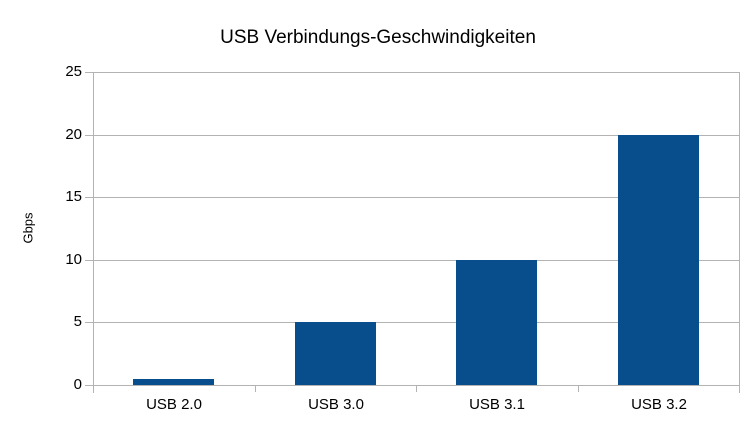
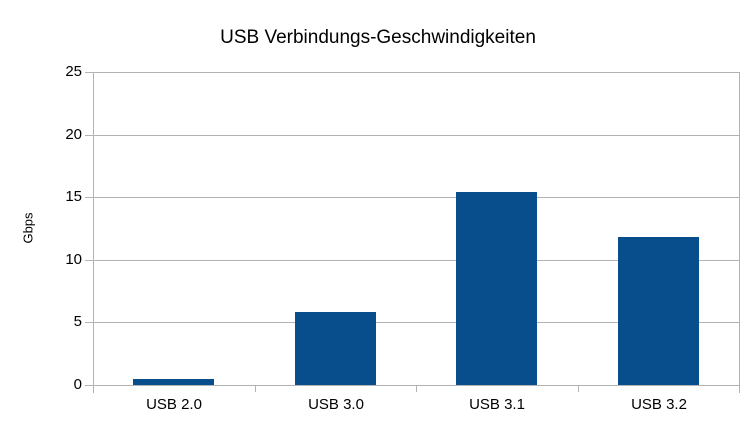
USB 3.0: 5.0 -> 5.8
USB 3.1: 10.0 -> 15.4
USB 3.2: 20.0 -> 11.8
